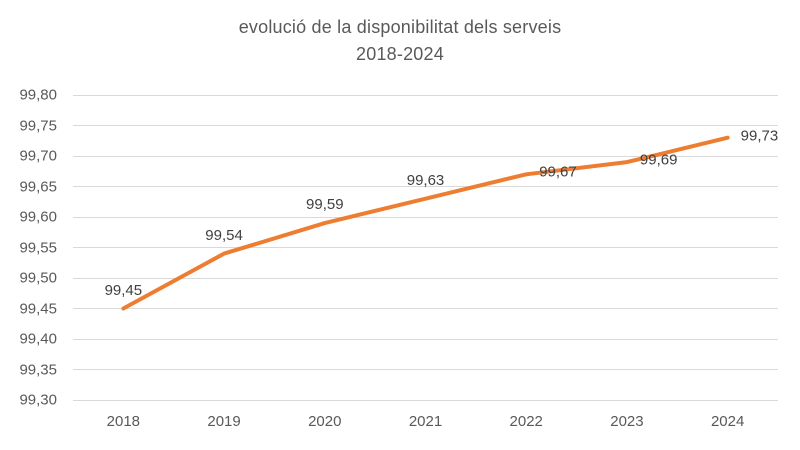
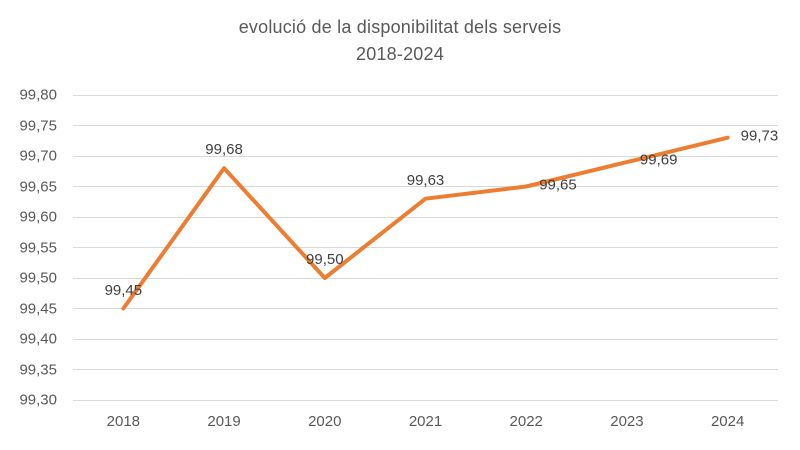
2019: 99,54 -> 99,68
2020: 99,59 -> 99,50
2022: 99,67 -> 99,65
